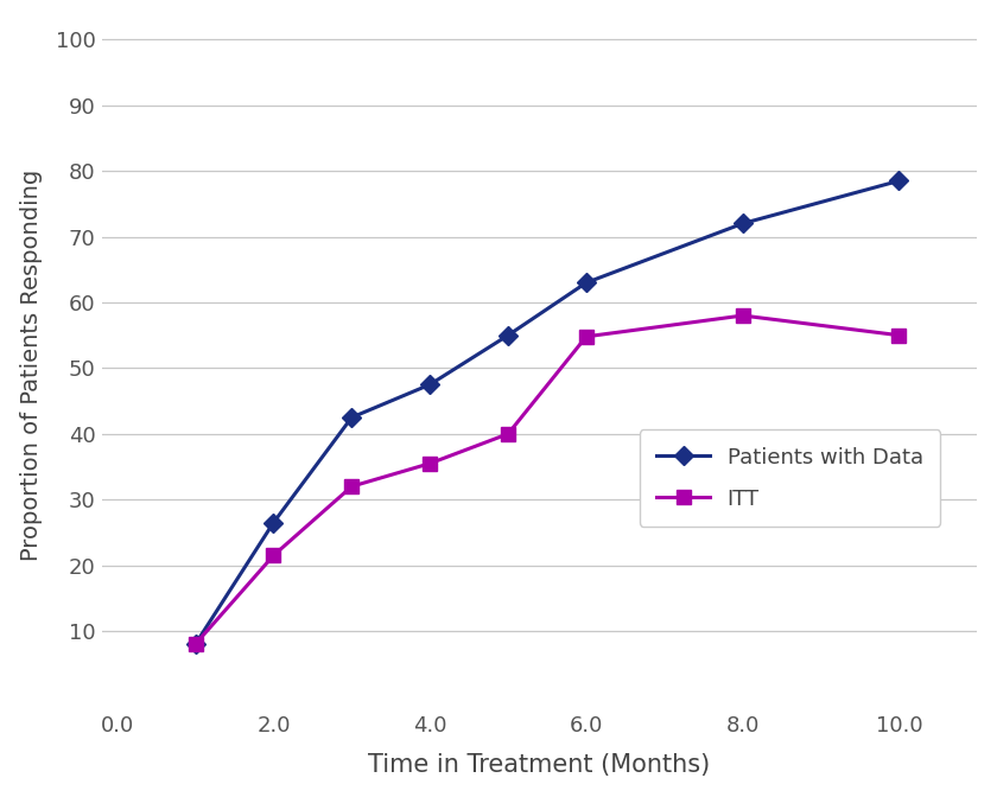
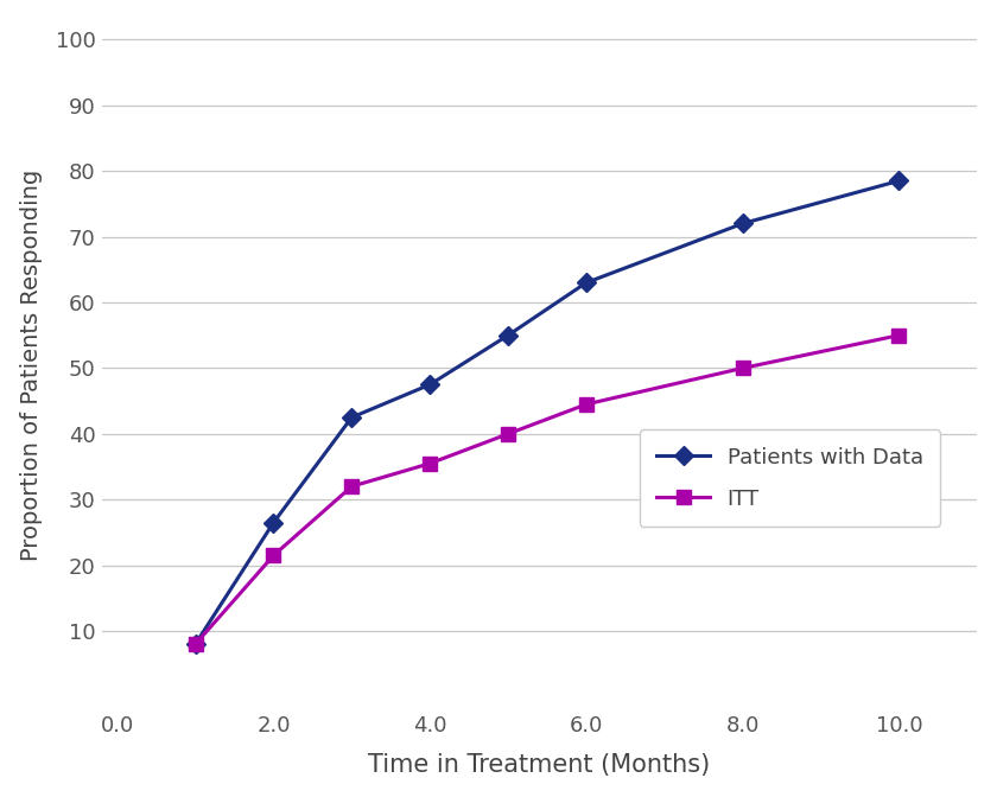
ITT/6.0: 54.8 -> 44.5
ITT/8.0: 58.0 -> 50.0
